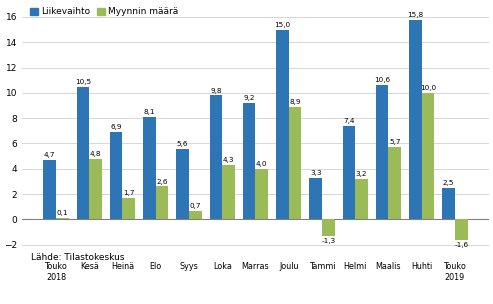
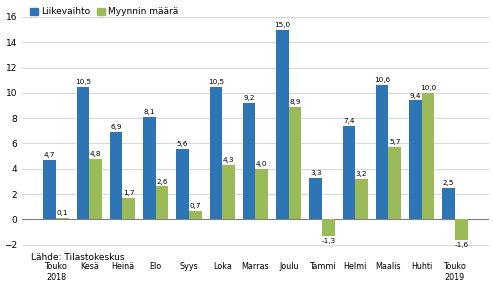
Liikevaihto/Loka: 9,8 -> 10,5
Liikevaihto/Huhti: 15,8 -> 9,4
